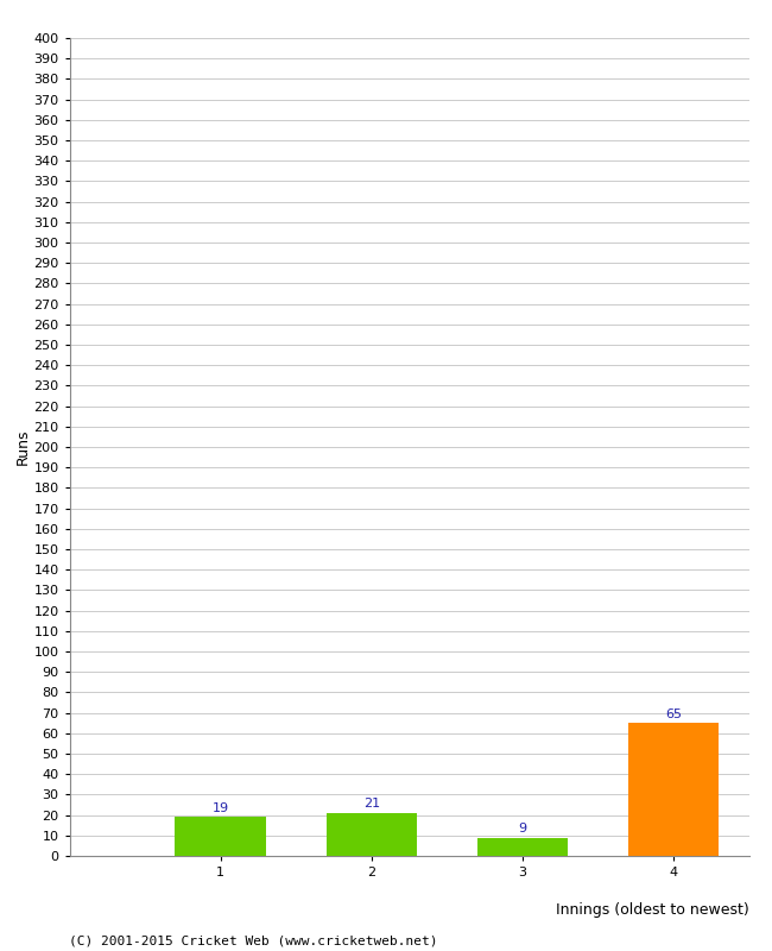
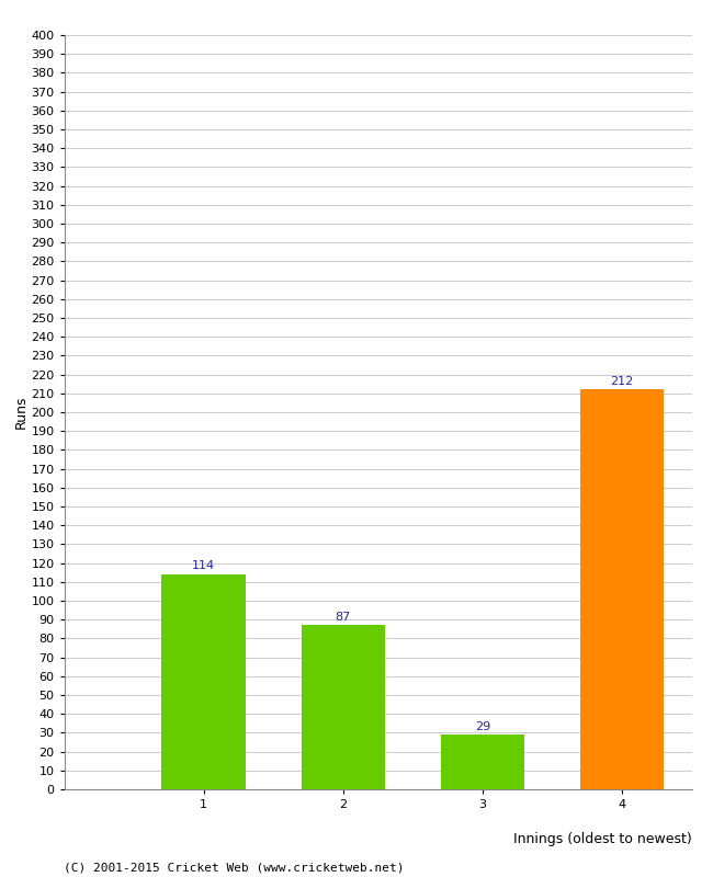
1: 19 -> 114
2: 21 -> 87
3: 9 -> 29
4: 65 -> 212
